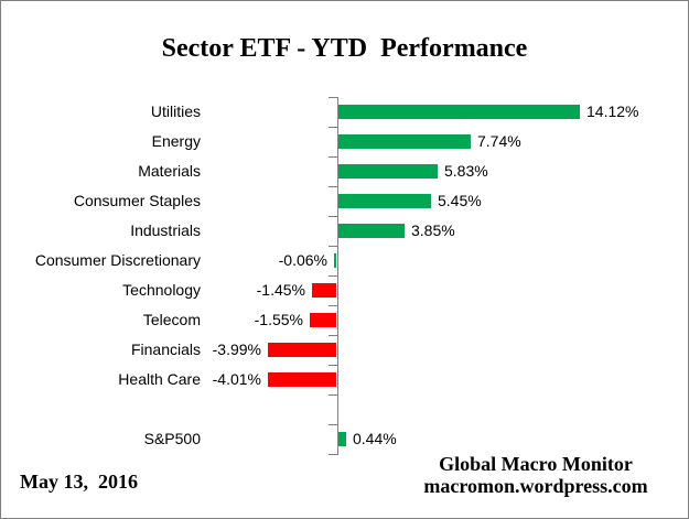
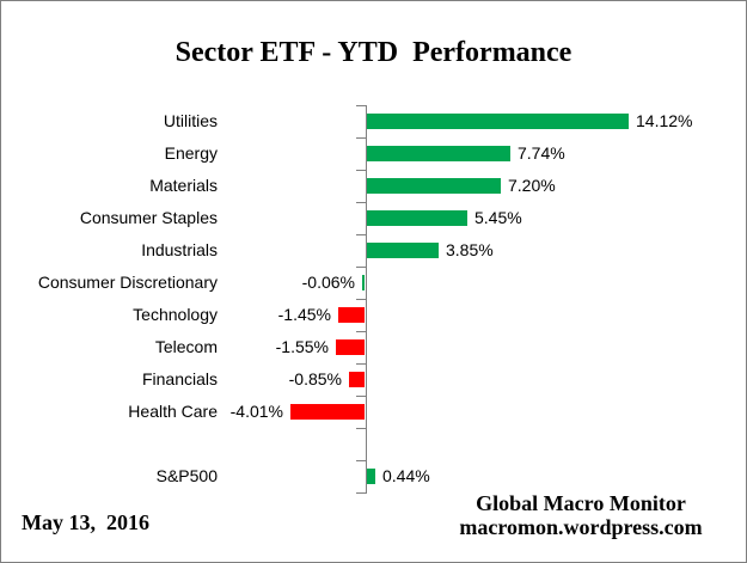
Materials: 5.83% -> 7.20%
Financials: -3.99% -> -0.85%
